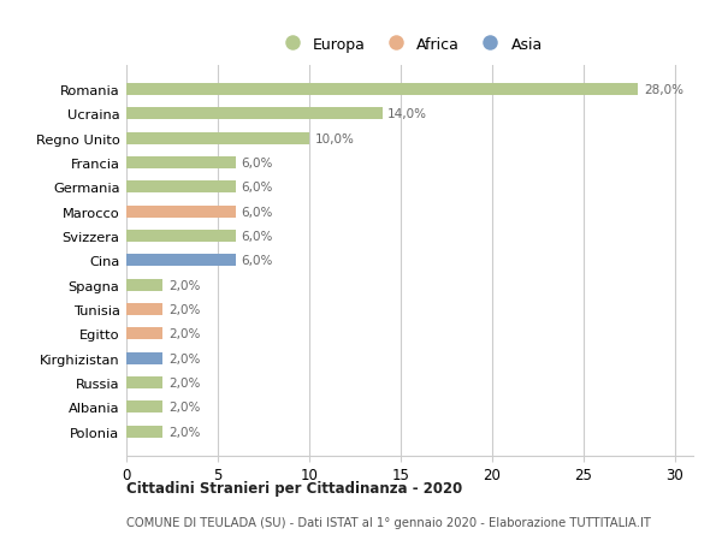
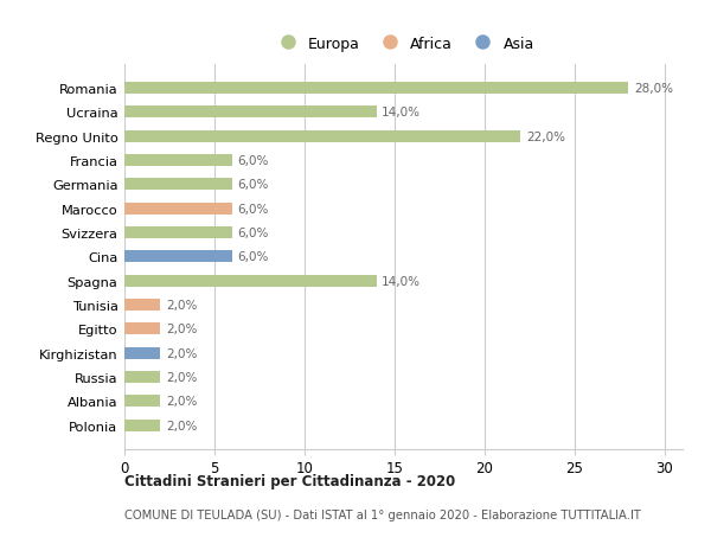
Regno Unito: 10,0% -> 22,0%
Spagna: 2,0% -> 14,0%
